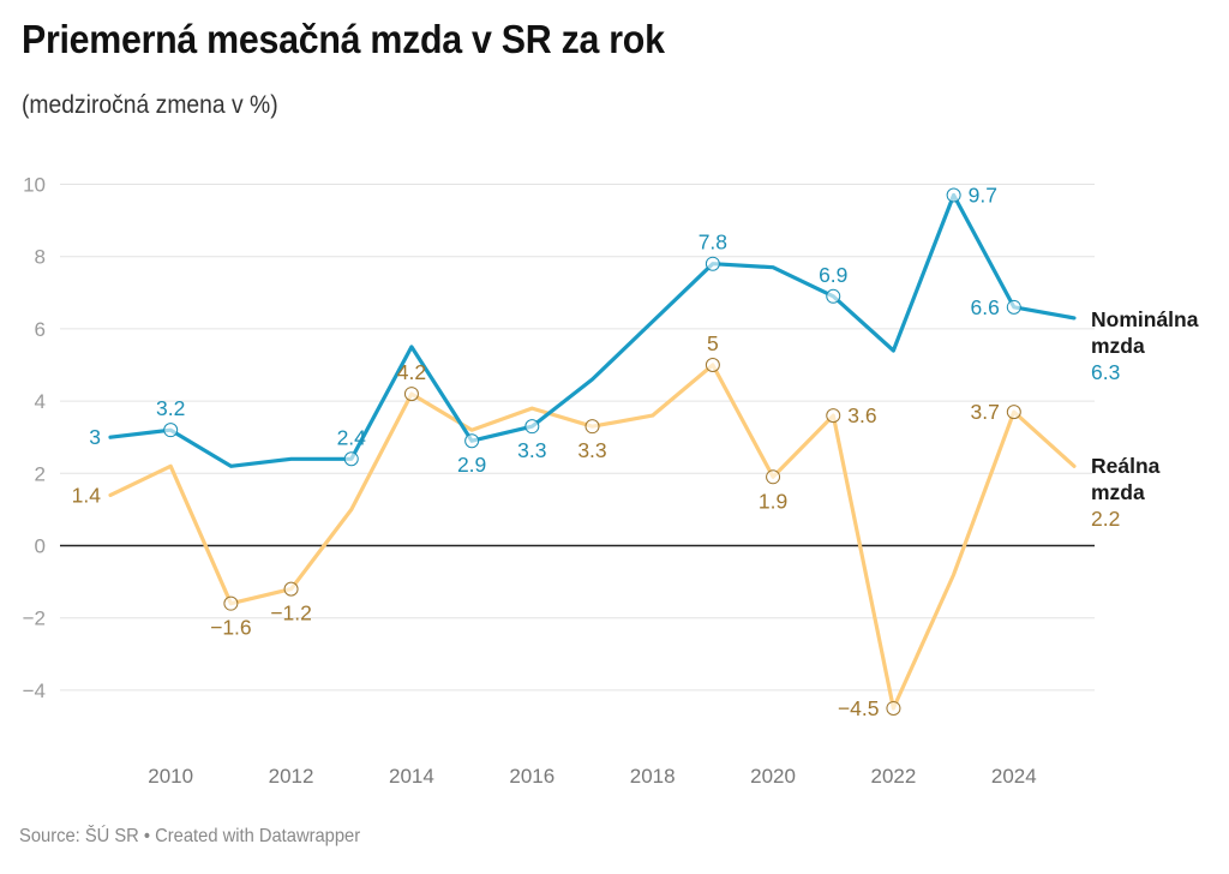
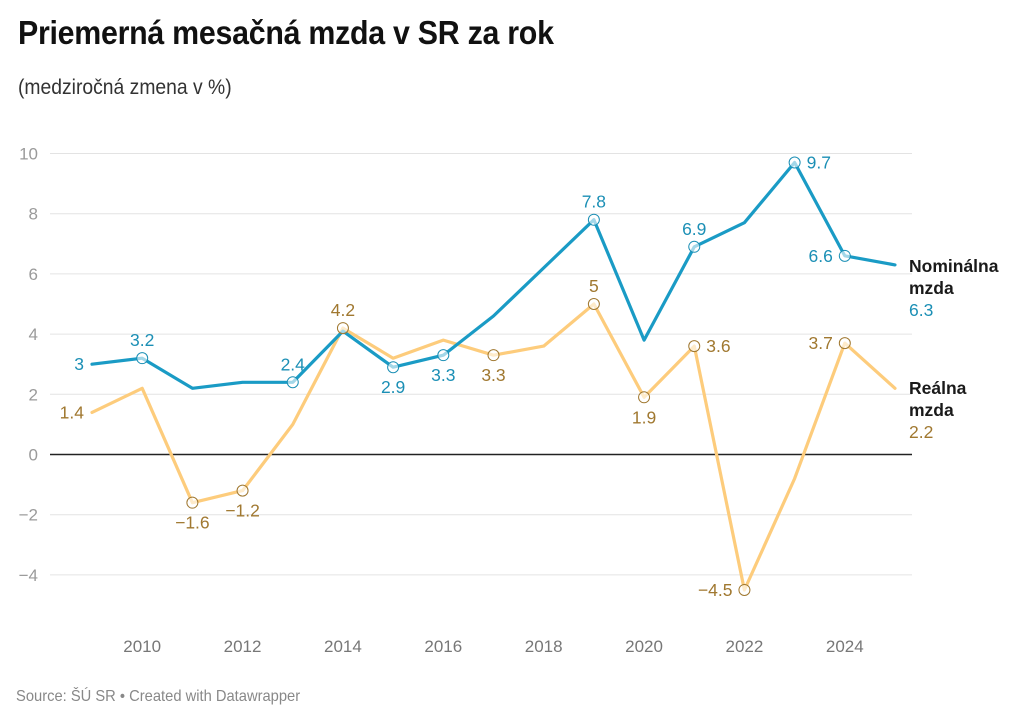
Nominálna mzda/2014: 5.5 -> 4.1
Nominálna mzda/2020: 7.7 -> 3.8
Nominálna mzda/2022: 5.4 -> 7.7
